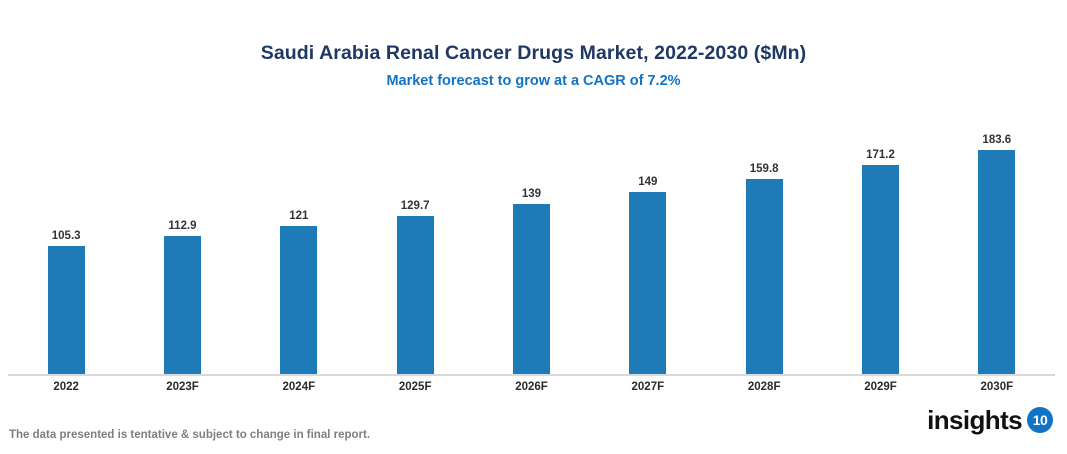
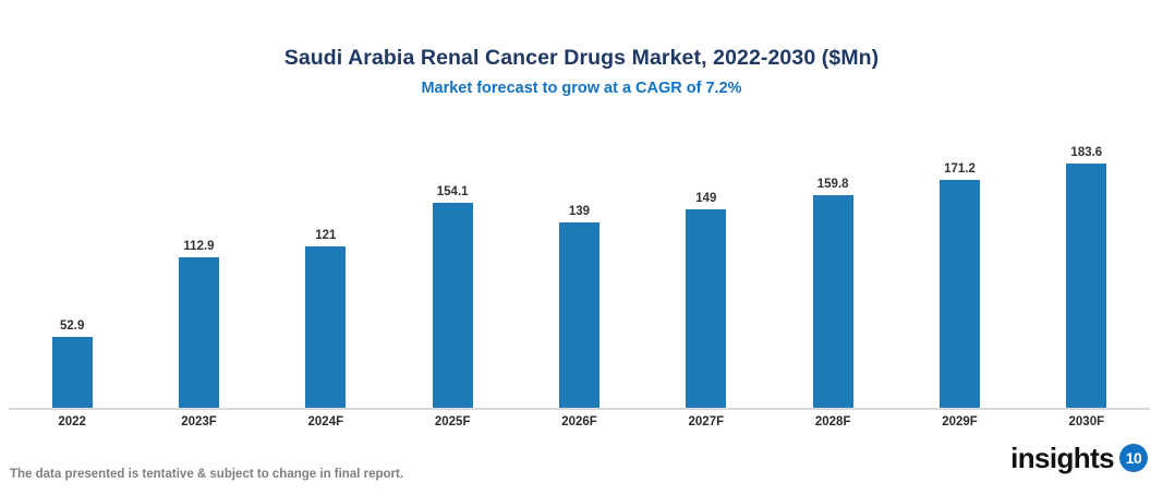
2022: 105.3 -> 52.9
2025F: 129.7 -> 154.1
